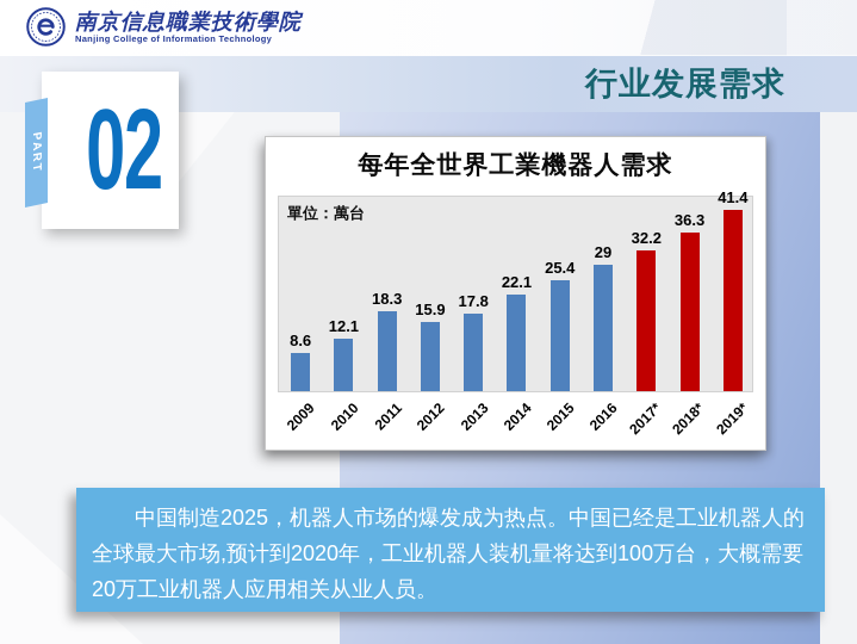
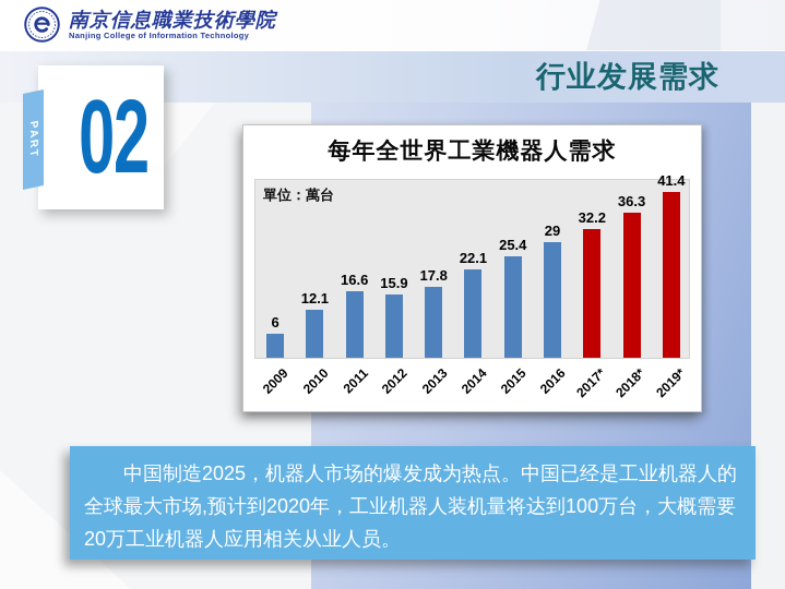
2009: 8.6 -> 6
2011: 18.3 -> 16.6
